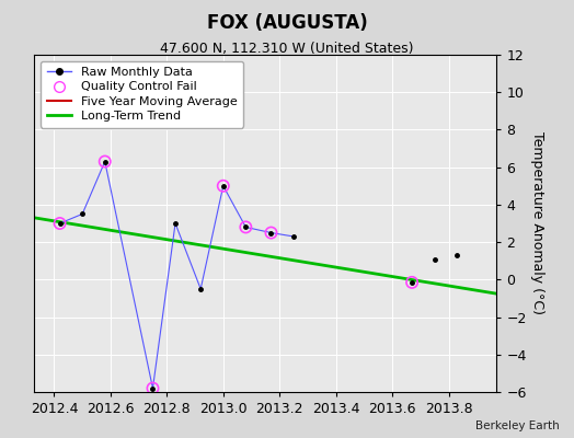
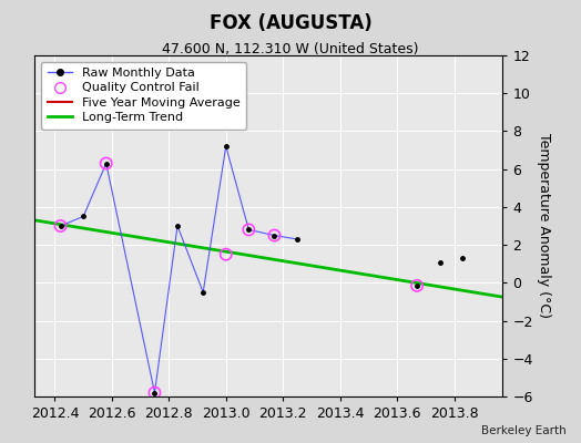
Raw Monthly Data/2013.0: 5.0 -> 7.2
Quality Control Fail/2013.0: 5.0 -> 1.5
